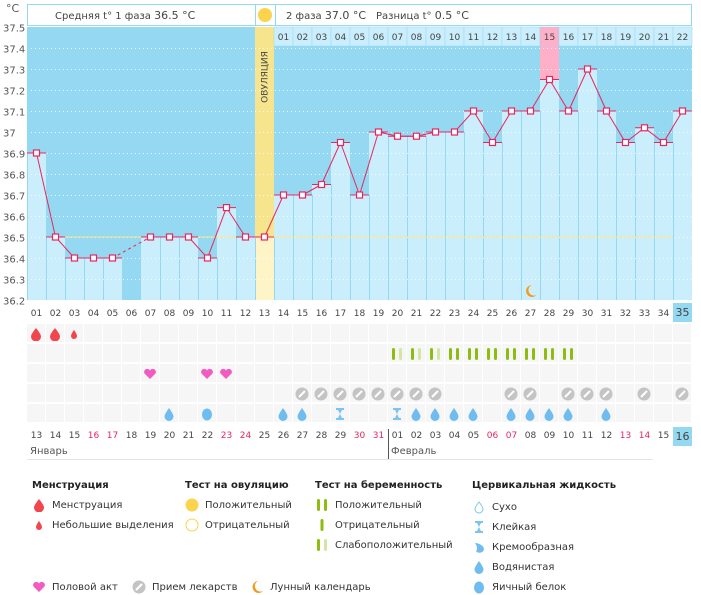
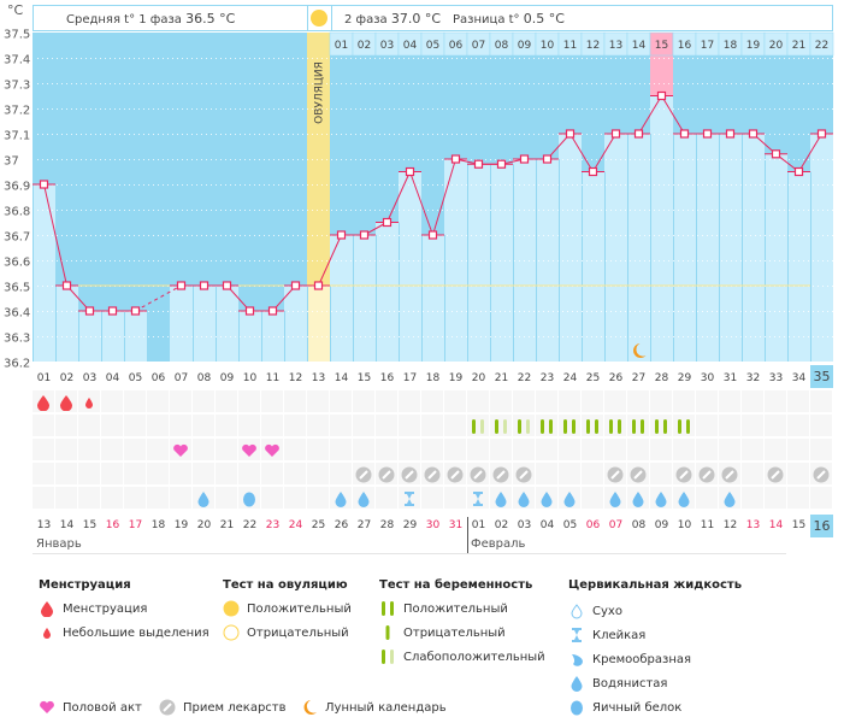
11: 36.64 -> 36.40
30: 37.30 -> 37.10
32: 36.95 -> 37.10
